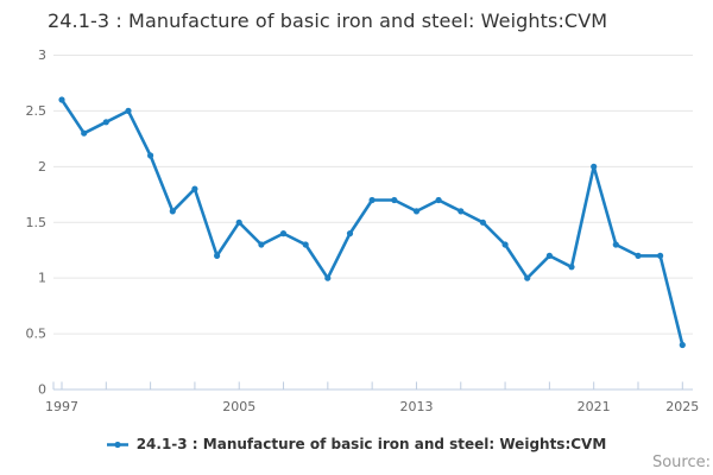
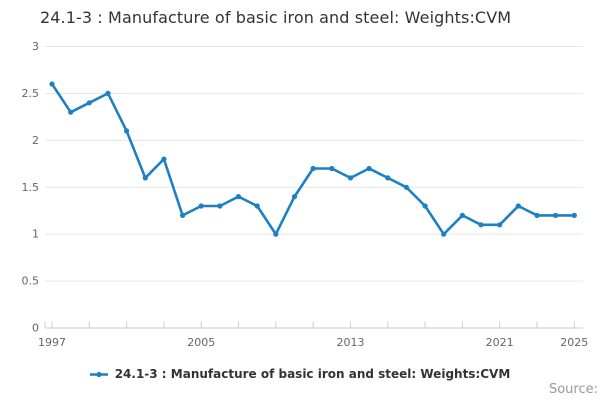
2005: 1.5 -> 1.3
2021: 2.0 -> 1.1
2025: 0.4 -> 1.2
